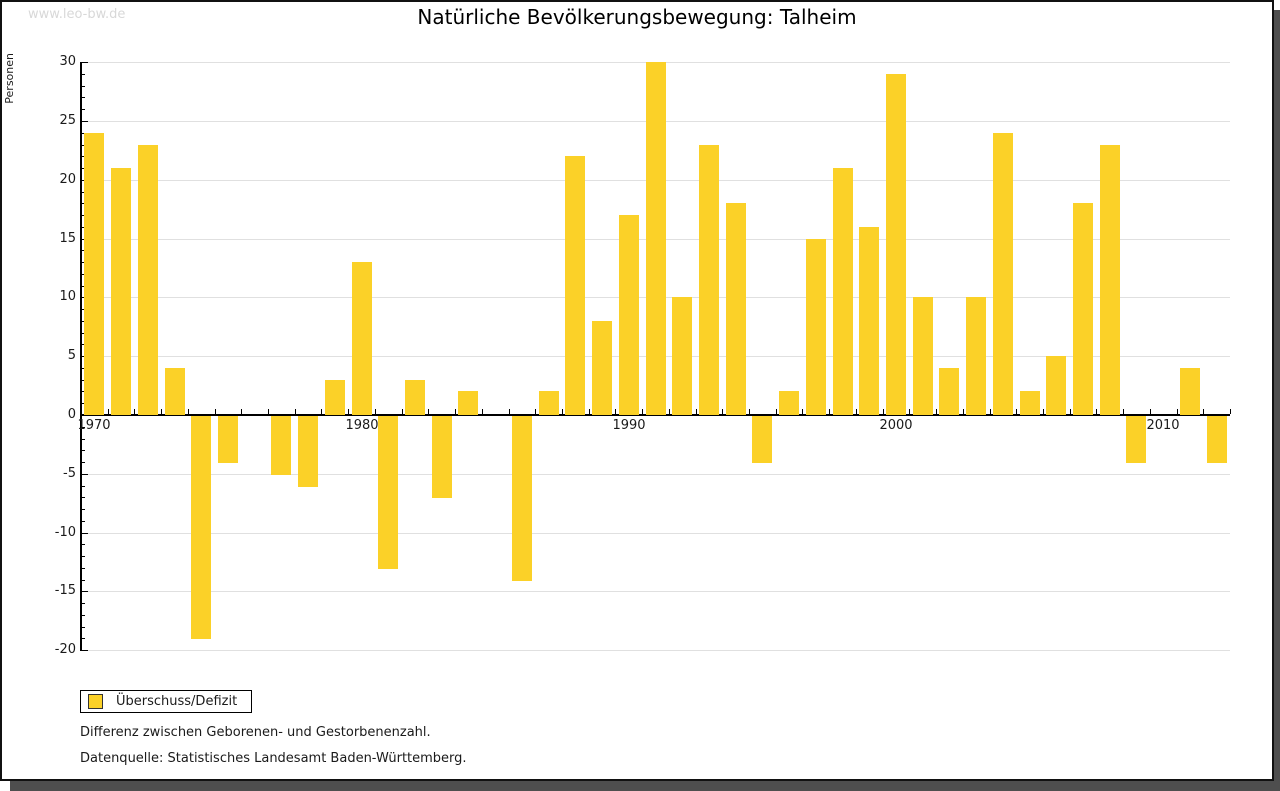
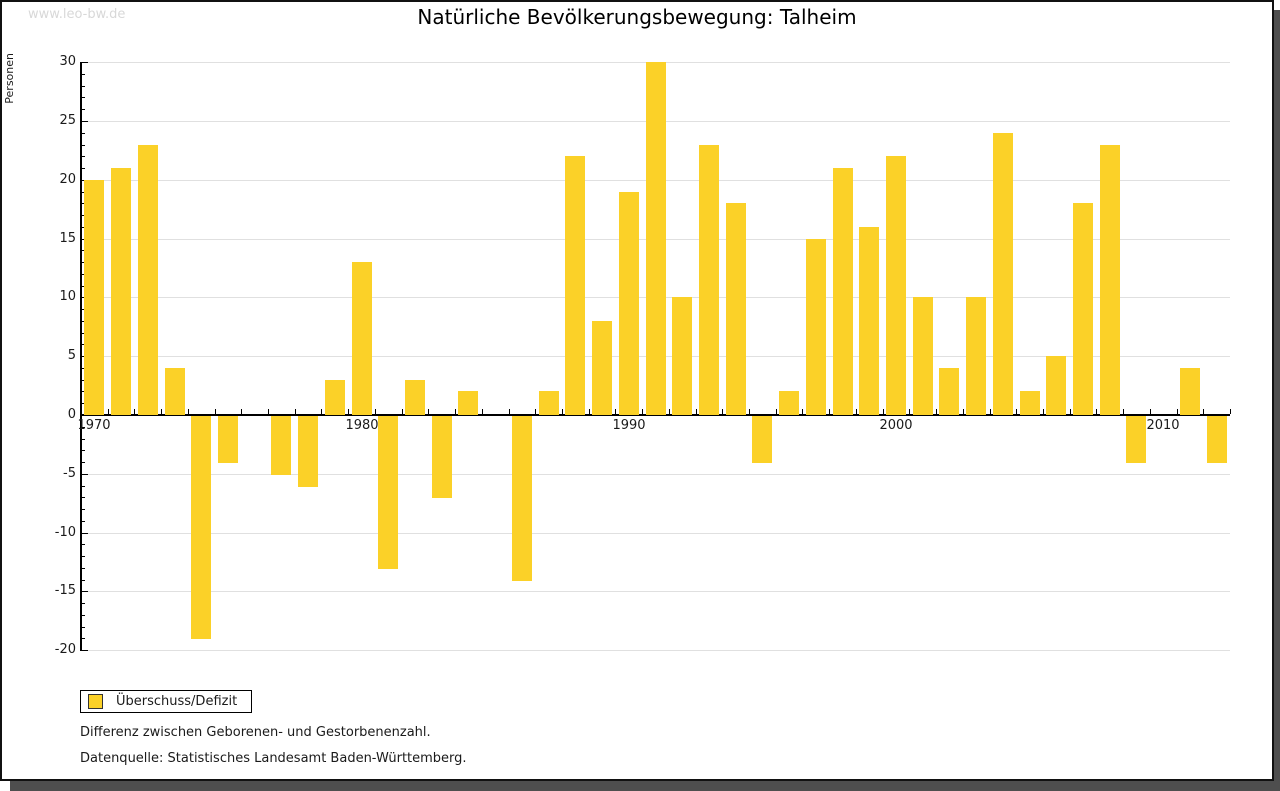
1970: 24 -> 20
1990: 17 -> 19
2000: 29 -> 22
